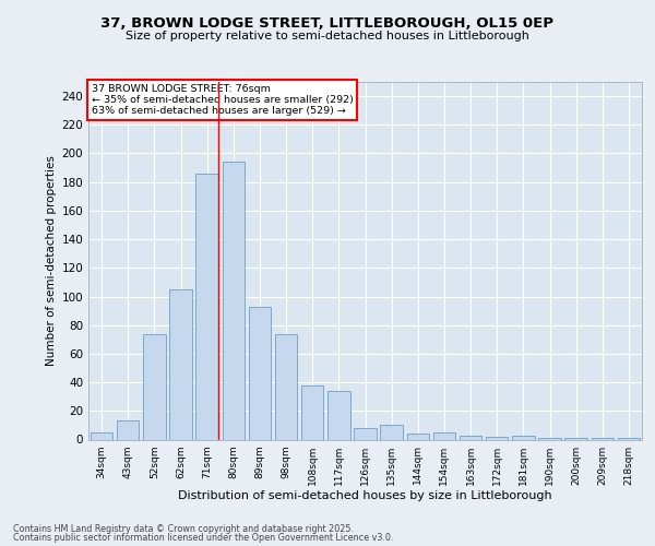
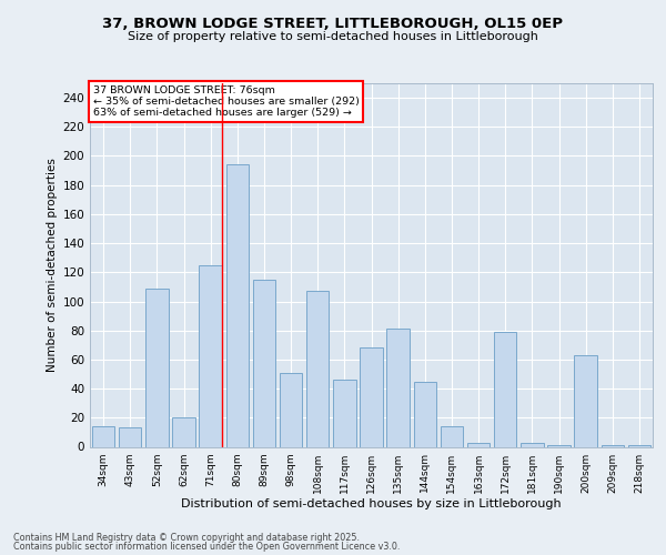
34sqm: 5 -> 14
52sqm: 74 -> 109
62sqm: 105 -> 20
71sqm: 186 -> 125
89sqm: 93 -> 115
98sqm: 74 -> 51
108sqm: 38 -> 107
117sqm: 34 -> 46
126sqm: 8 -> 68
135sqm: 10 -> 81
144sqm: 4 -> 45
154sqm: 5 -> 14
172sqm: 2 -> 79
200sqm: 1 -> 63
